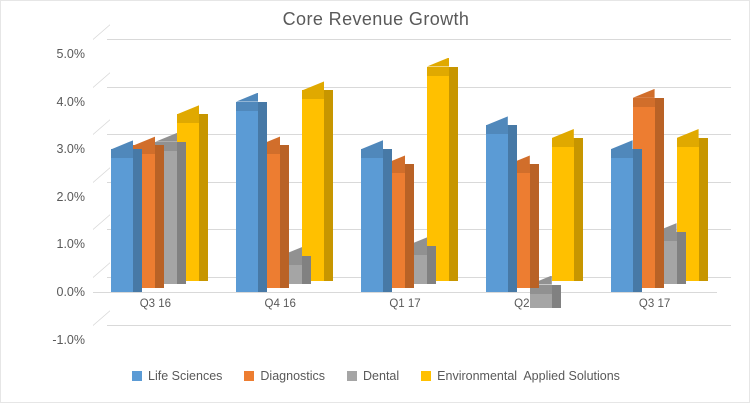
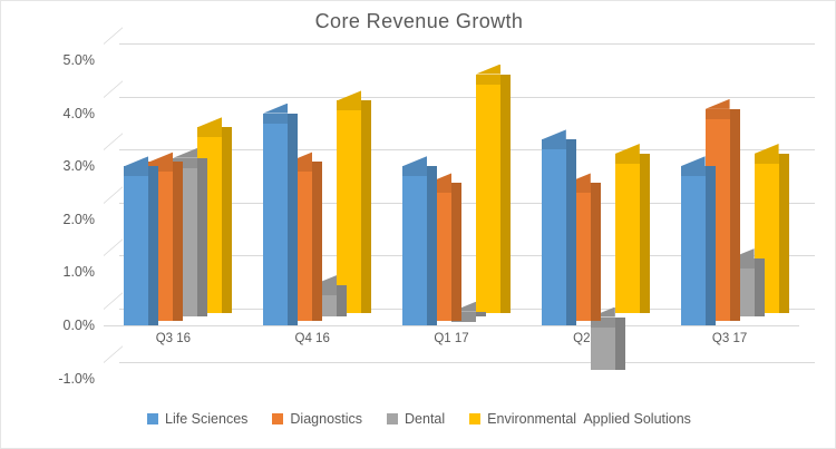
Dental/Q1 17: 0.8% -> 0.1%
Dental/Q2 17: -0.5% -> -1.0%
